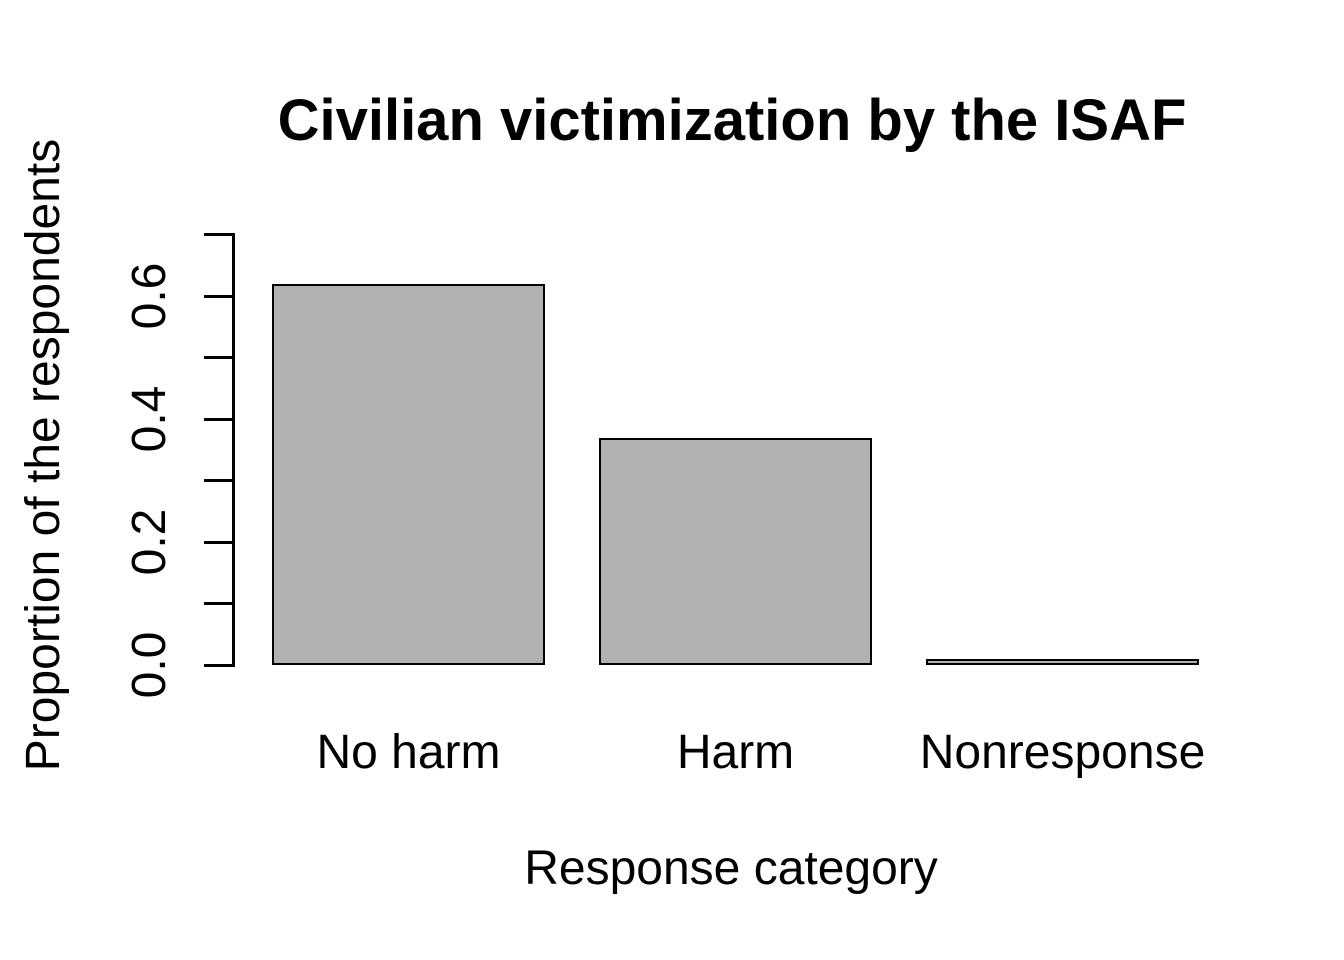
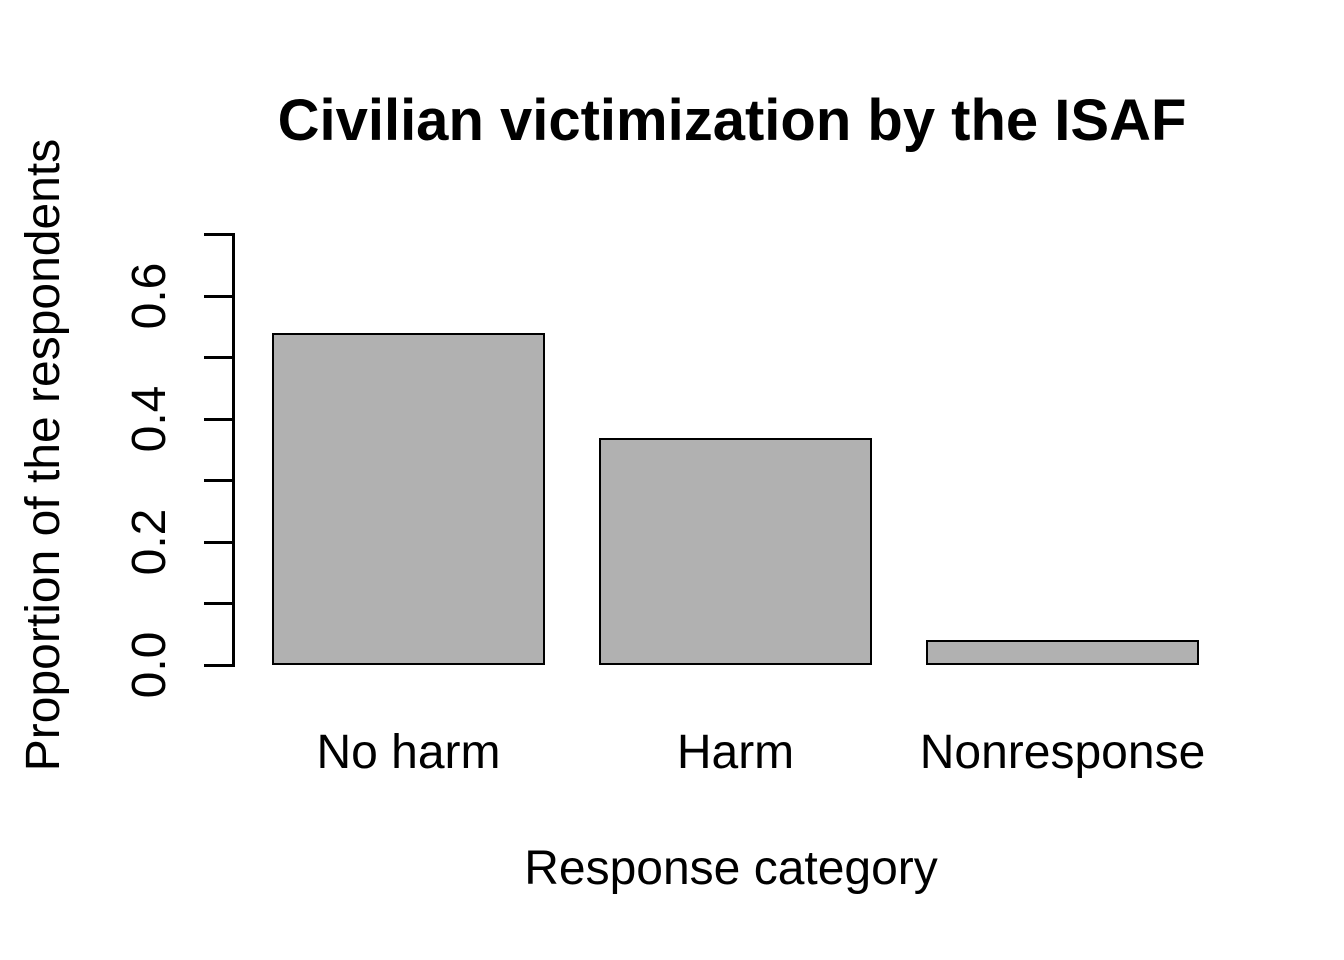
No harm: 0.62 -> 0.54
Nonresponse: 0.01 -> 0.04
